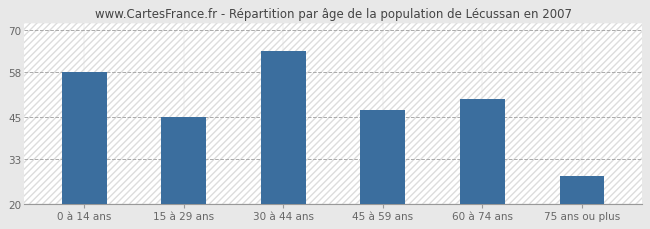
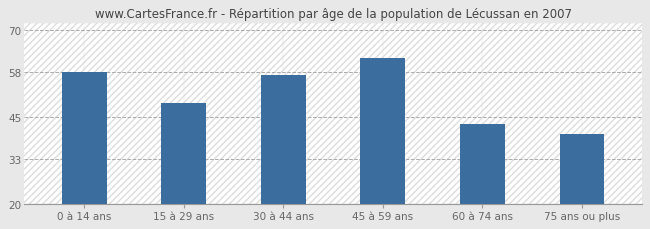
15 à 29 ans: 45 -> 49
30 à 44 ans: 64 -> 57
45 à 59 ans: 47 -> 62
60 à 74 ans: 50 -> 43
75 ans ou plus: 28 -> 40
